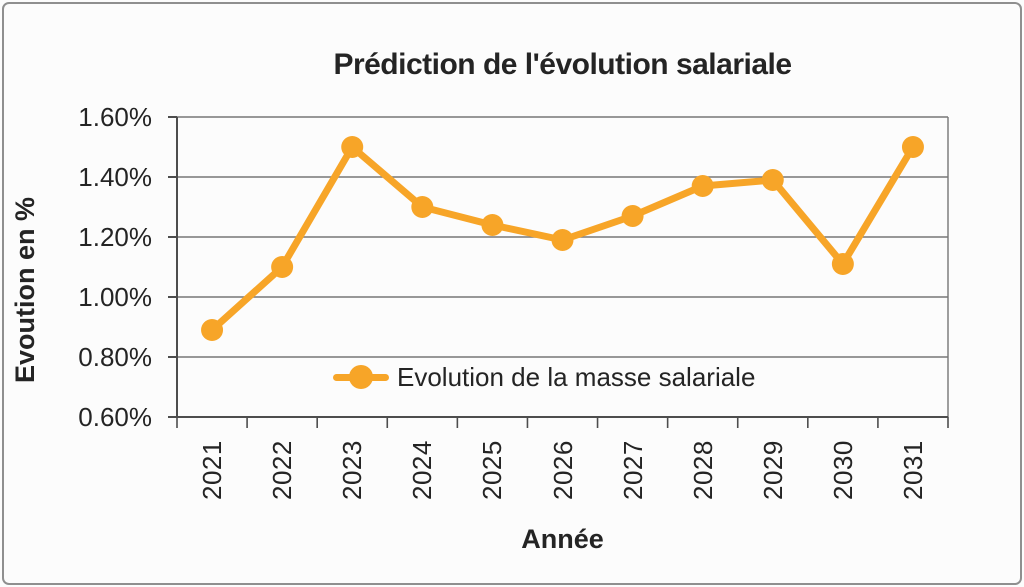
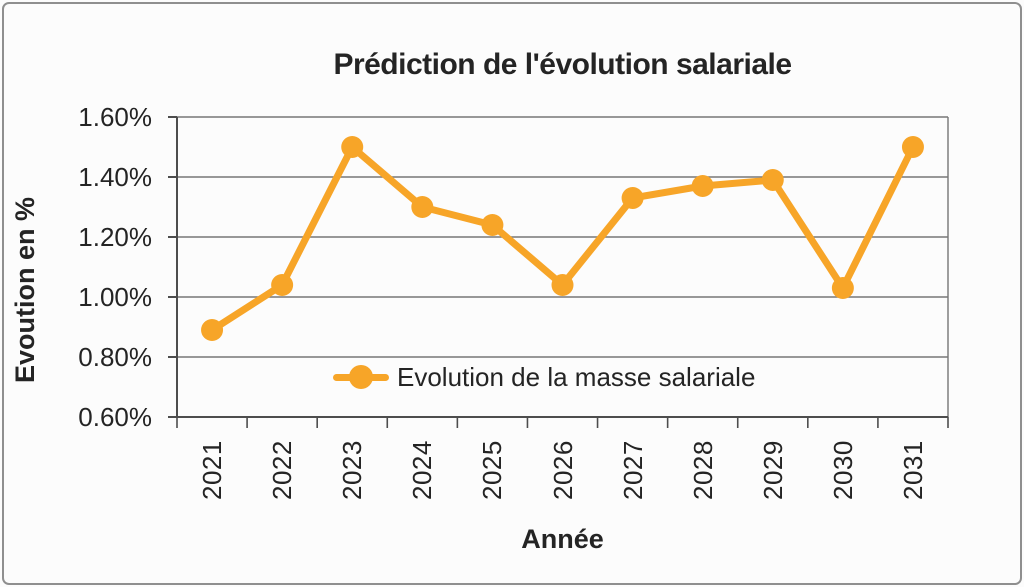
2022: 1.10% -> 1.04%
2026: 1.19% -> 1.04%
2027: 1.27% -> 1.33%
2030: 1.11% -> 1.03%
